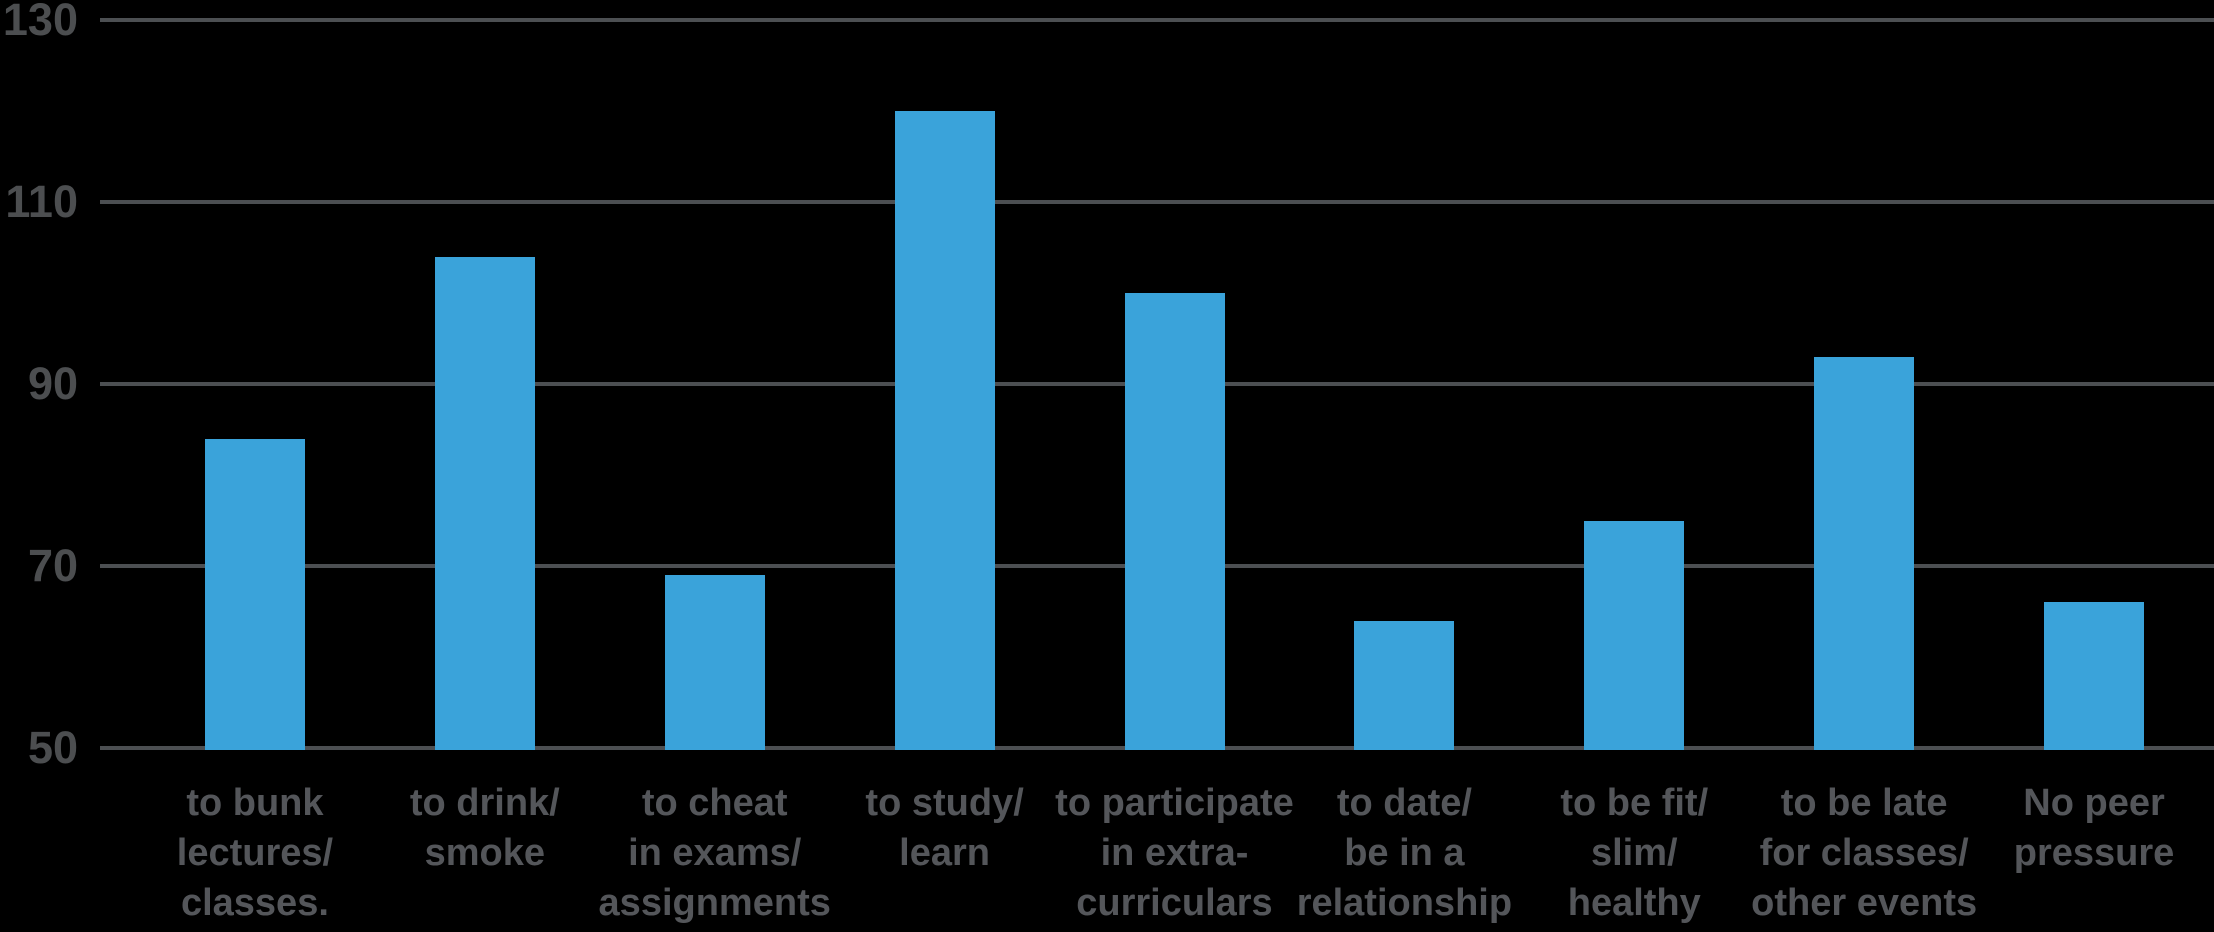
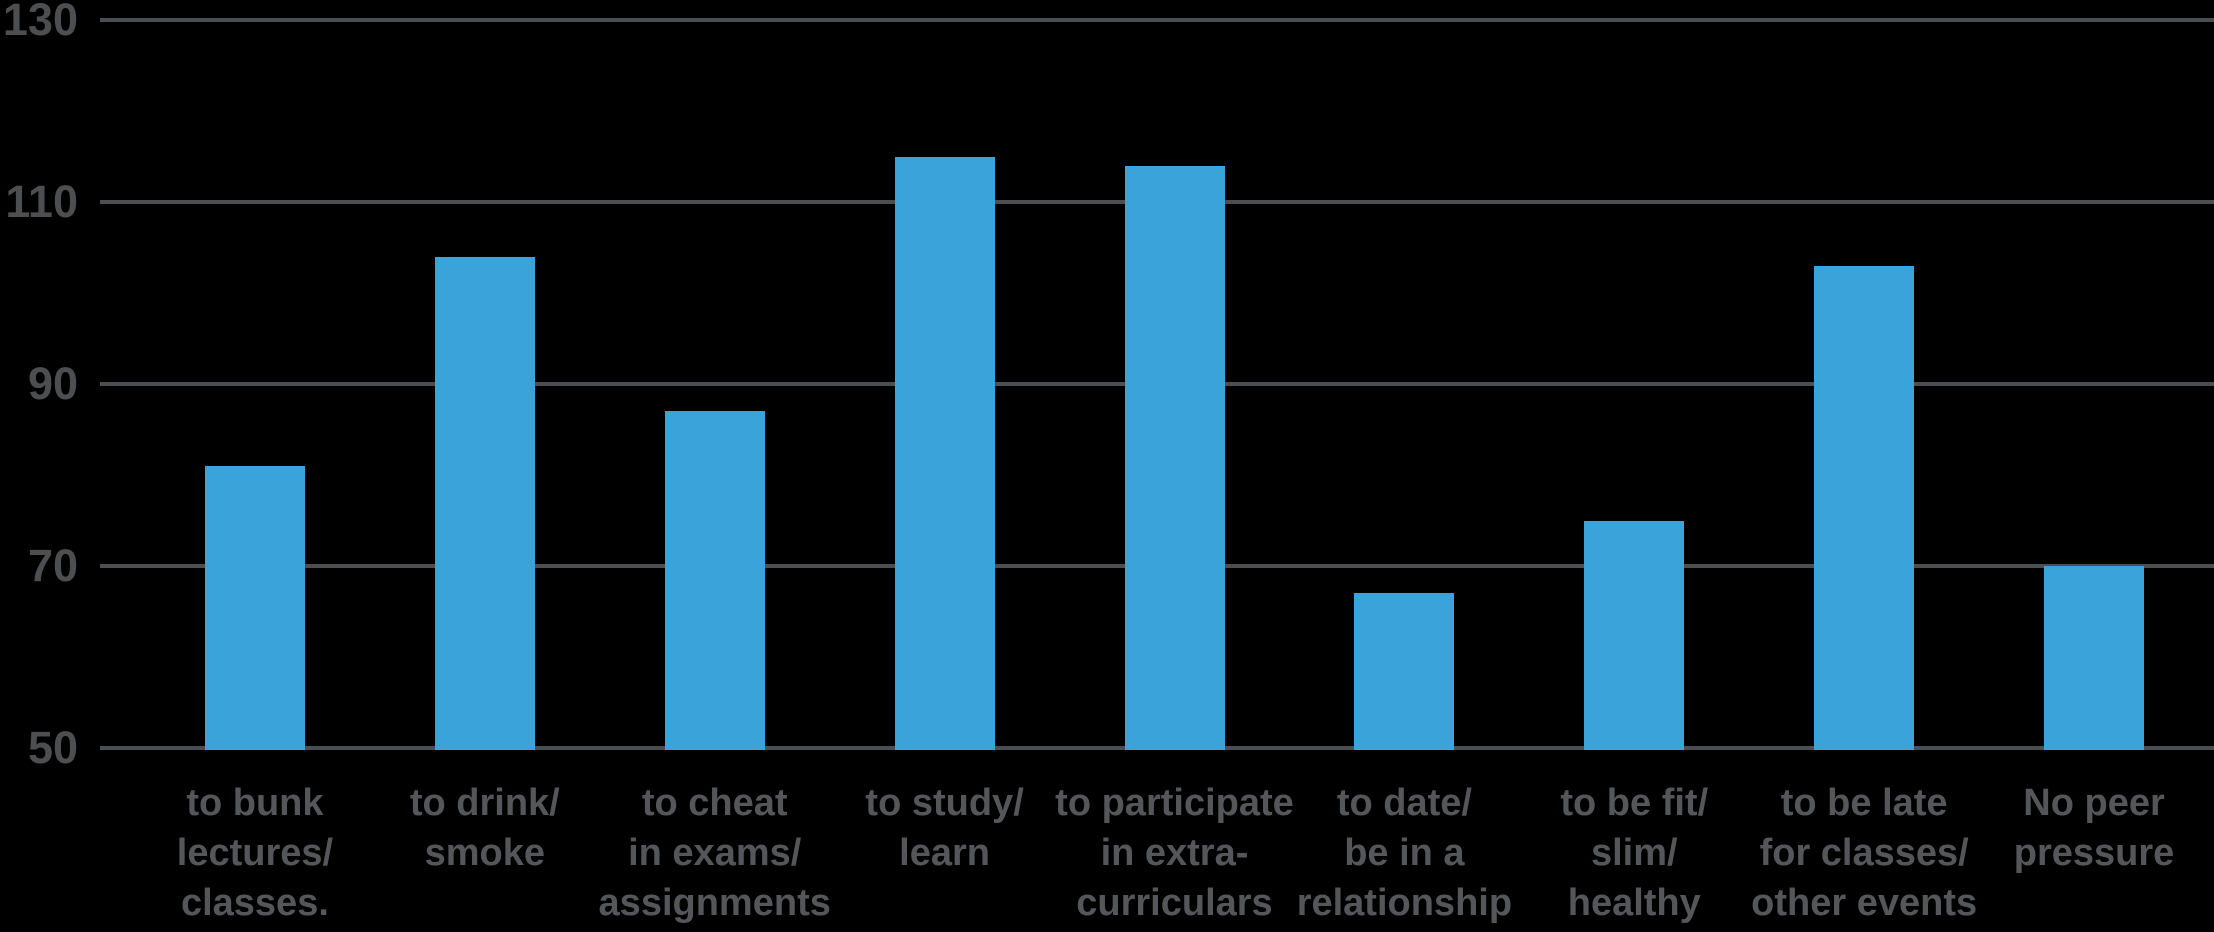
to bunk lectures/ classes.: 84 -> 81
to cheat in exams/ assignments: 69 -> 87
to study/ learn: 120 -> 115
to participate in extra- curriculars: 100 -> 114
to date/ be in a relationship: 64 -> 67
to be late for classes/ other events: 93 -> 103
No peer pressure: 66 -> 70
